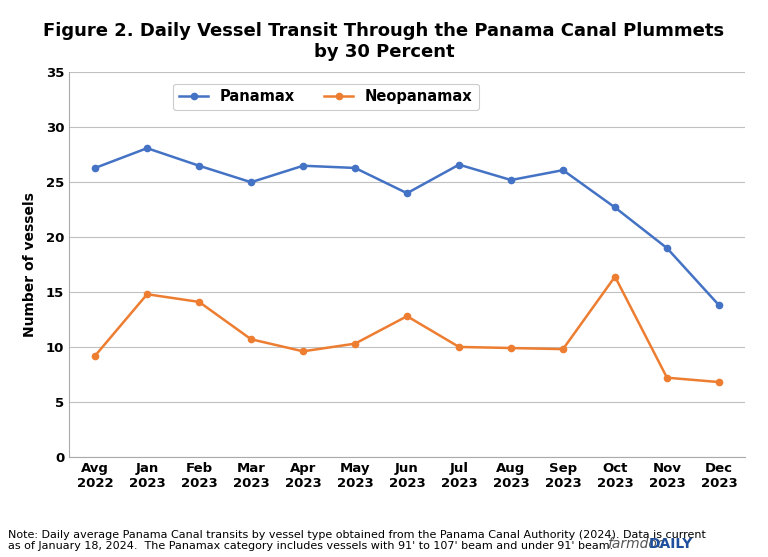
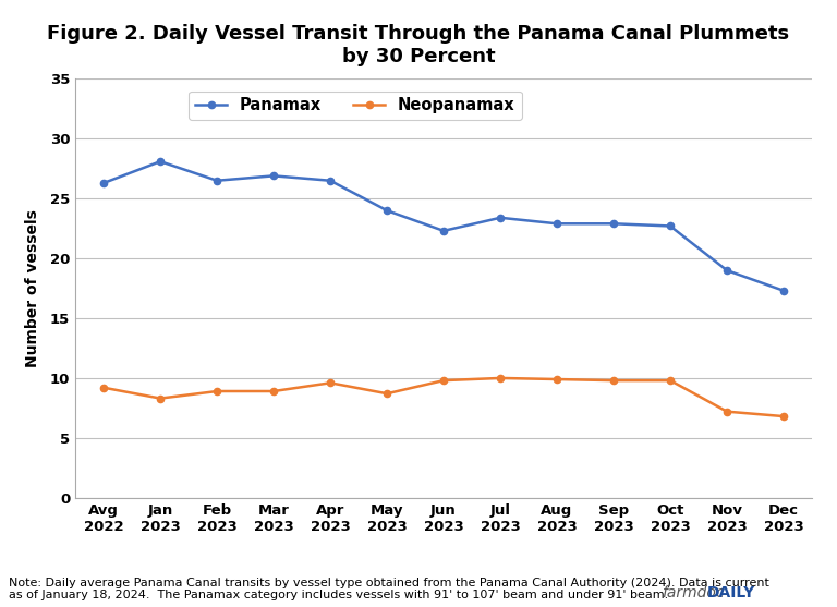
Neopanamax/Jan 2023: 14.8 -> 8.3
Neopanamax/Feb 2023: 14.1 -> 8.9
Panamax/Mar 2023: 25.0 -> 26.9
Neopanamax/Mar 2023: 10.7 -> 8.9
Panamax/May 2023: 26.3 -> 24.0
Neopanamax/May 2023: 10.3 -> 8.7
Panamax/Jun 2023: 24.0 -> 22.3
Neopanamax/Jun 2023: 12.8 -> 9.8
Panamax/Jul 2023: 26.6 -> 23.4
Panamax/Aug 2023: 25.2 -> 22.9
Panamax/Sep 2023: 26.1 -> 22.9
Neopanamax/Oct 2023: 16.4 -> 9.8
Panamax/Dec 2023: 13.8 -> 17.3
